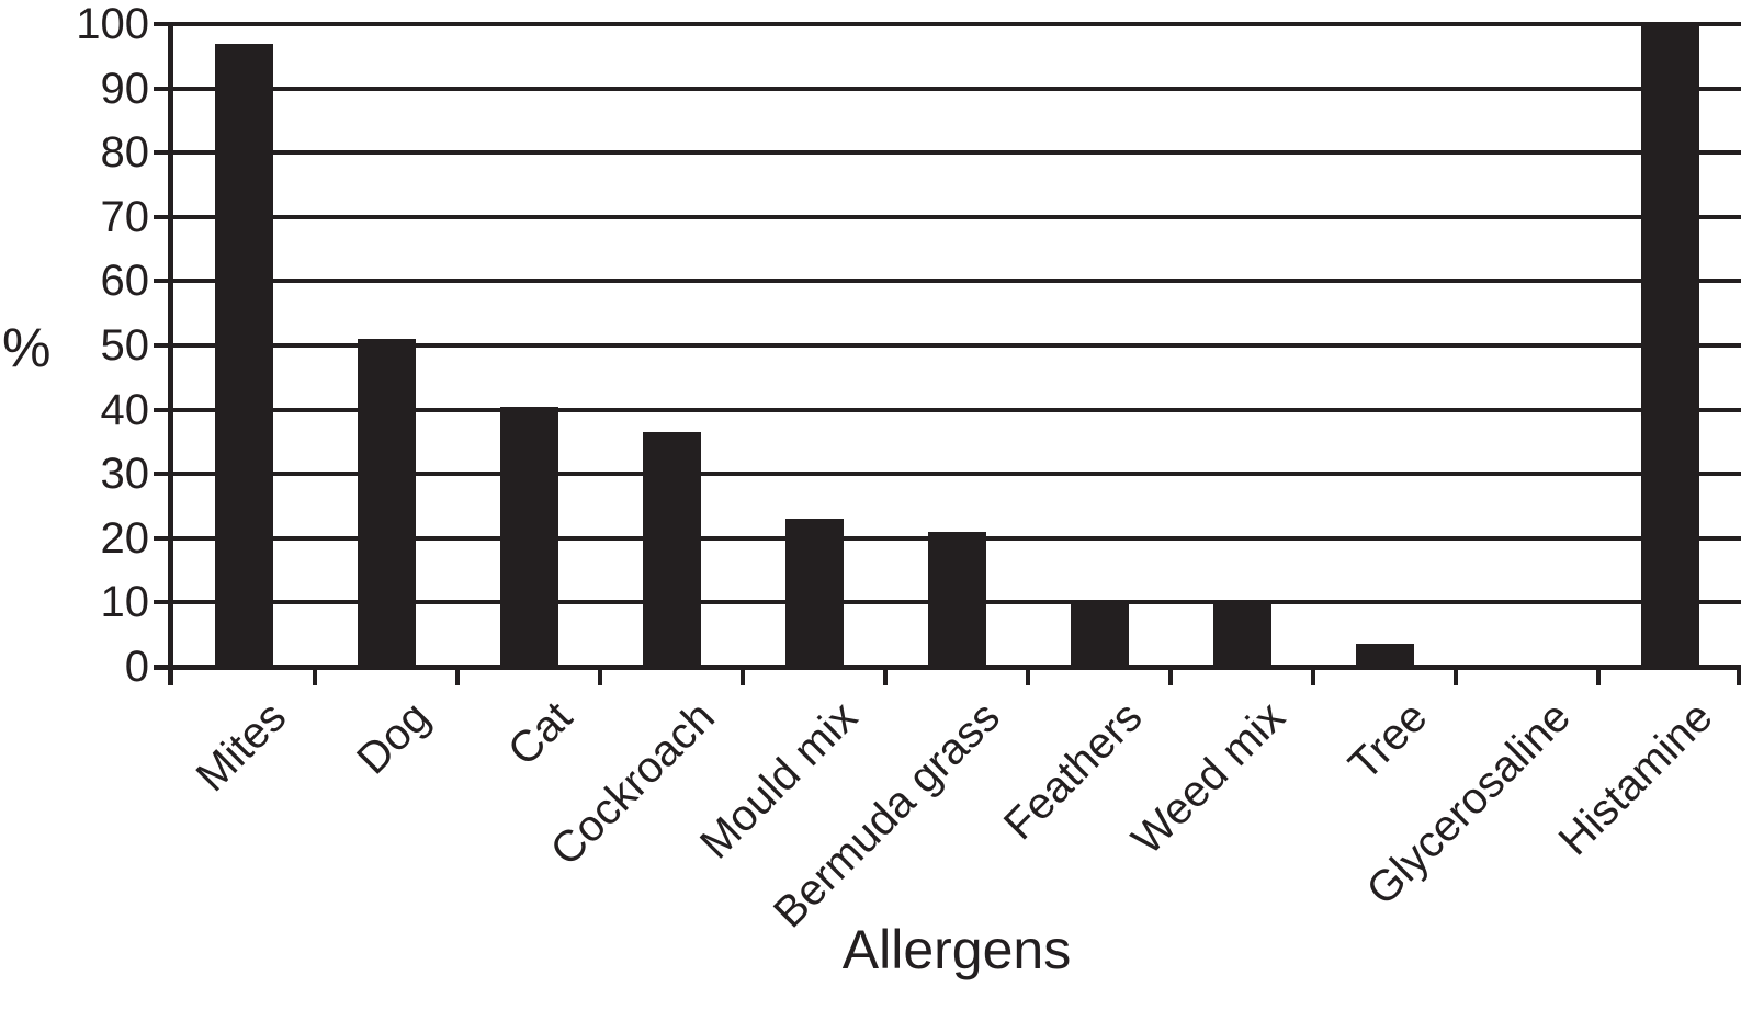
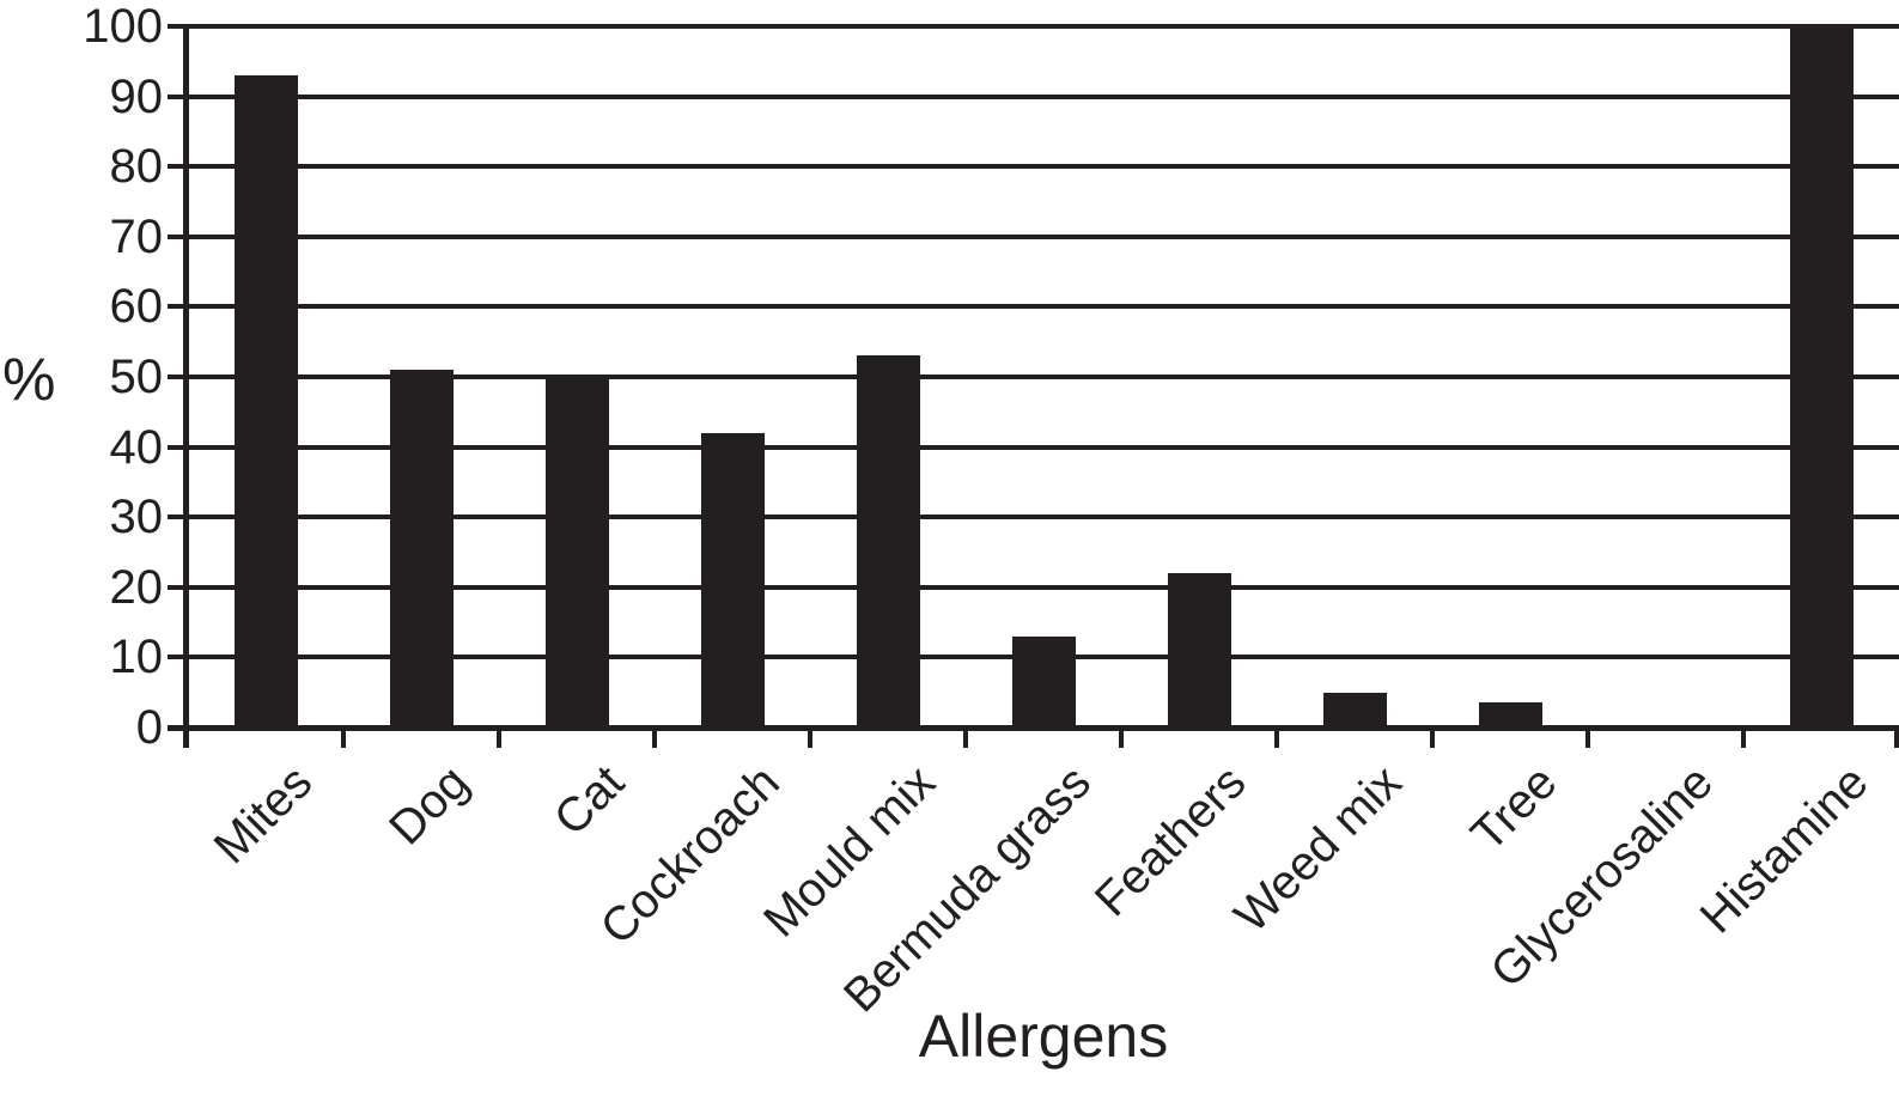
Mites: 97 -> 93
Cat: 40 -> 50
Cockroach: 36 -> 42
Mould mix: 23 -> 53
Bermuda grass: 21 -> 13
Feathers: 10 -> 22
Weed mix: 10 -> 5
